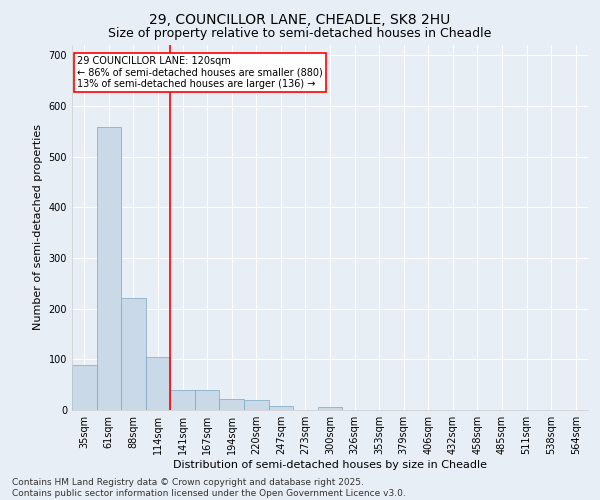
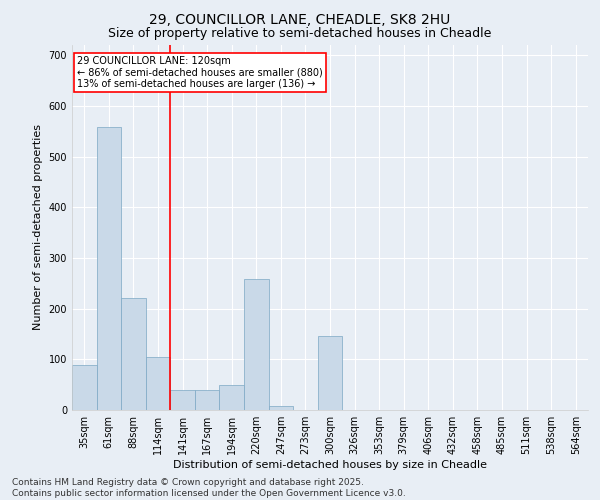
194sqm: 22 -> 50
220sqm: 20 -> 258
300sqm: 6 -> 146
